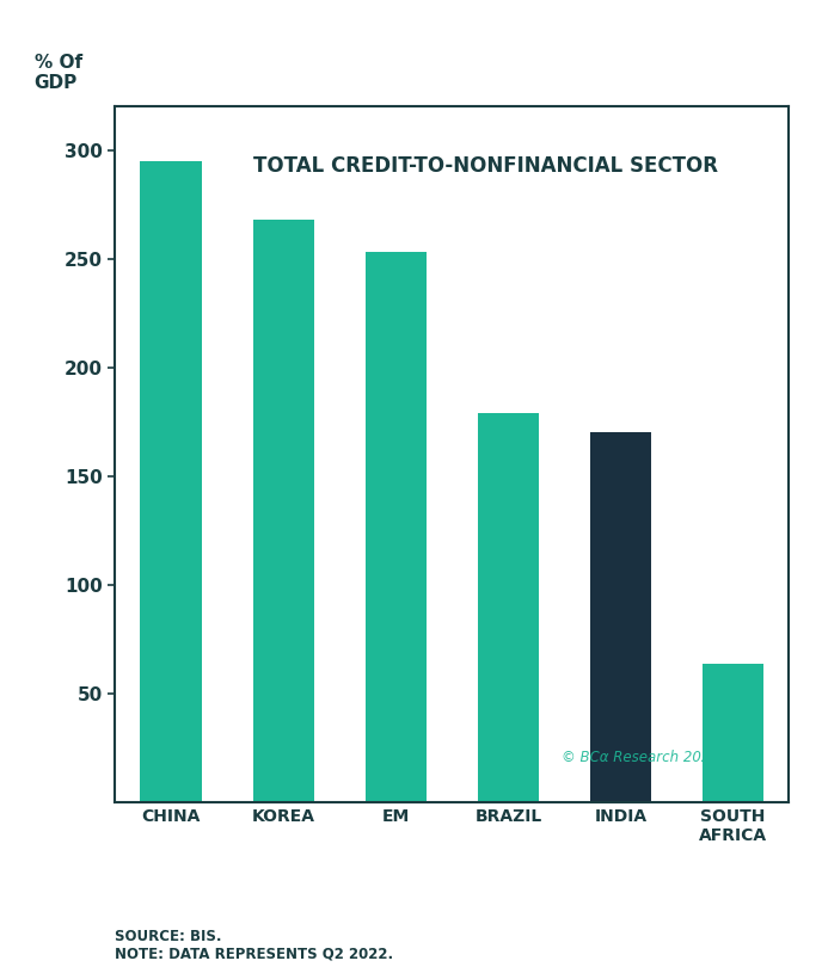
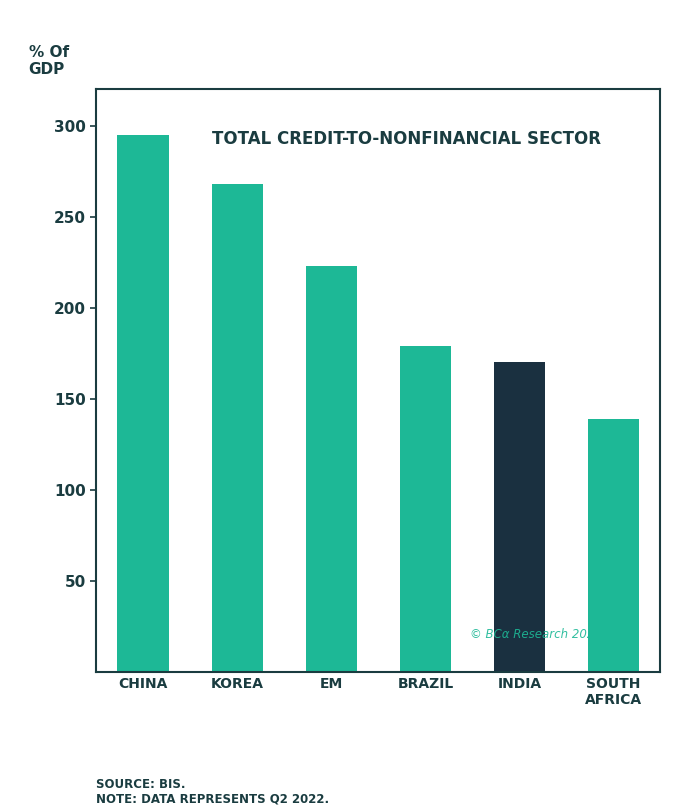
EM: 253 -> 223
SOUTH AFRICA: 64 -> 139
